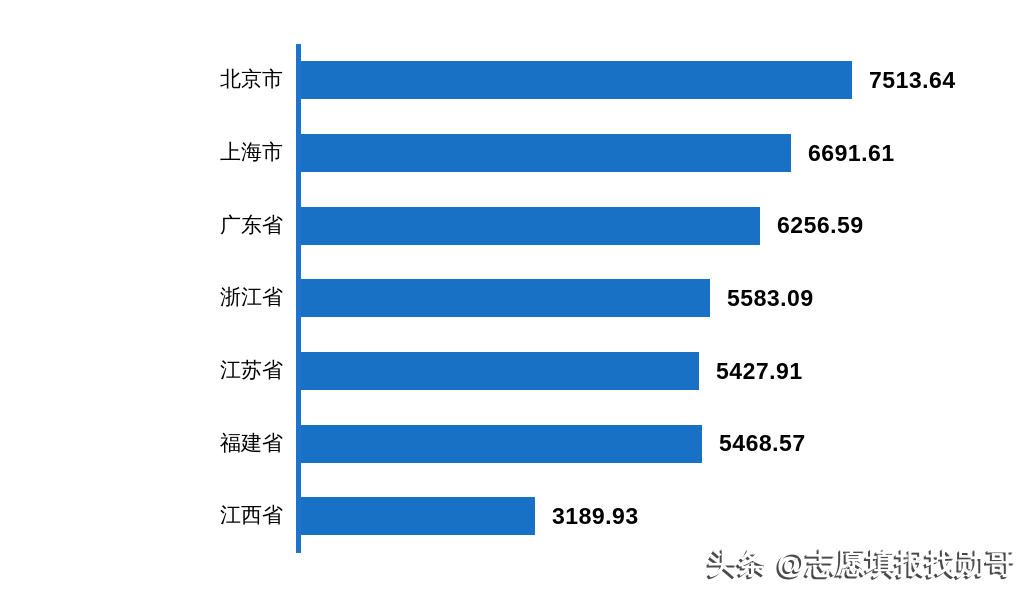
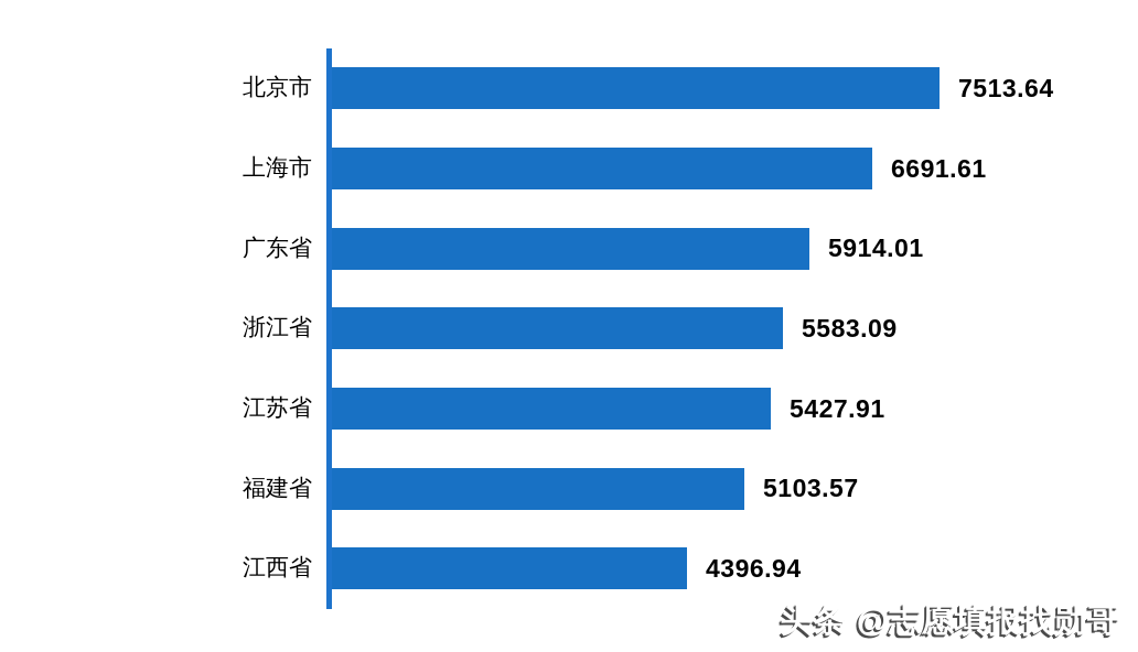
广东省: 6256.59 -> 5914.01
福建省: 5468.57 -> 5103.57
江西省: 3189.93 -> 4396.94
